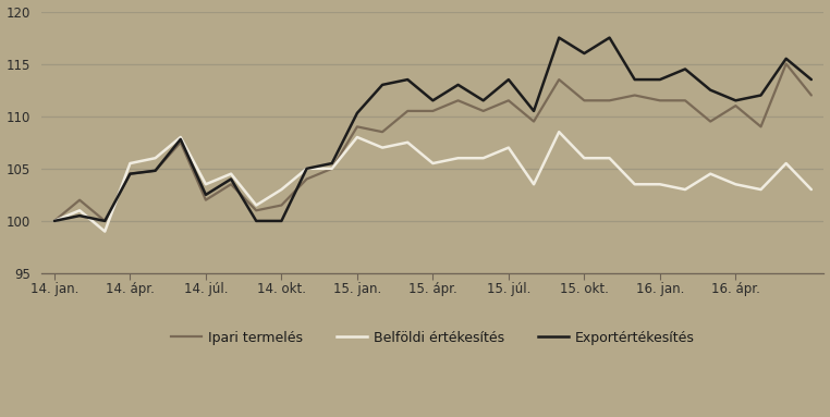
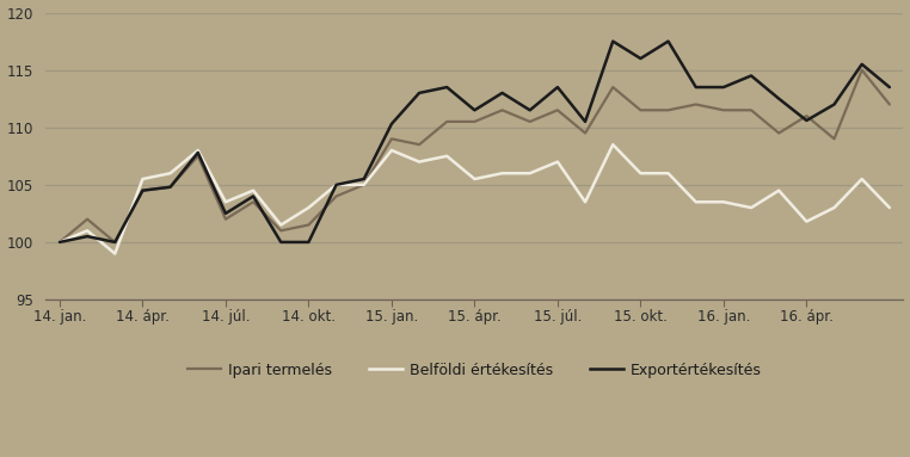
Belföldi értékesítés/16. ápr.: 103.5 -> 101.8
Exportértékesítés/16. ápr.: 111.5 -> 110.6
